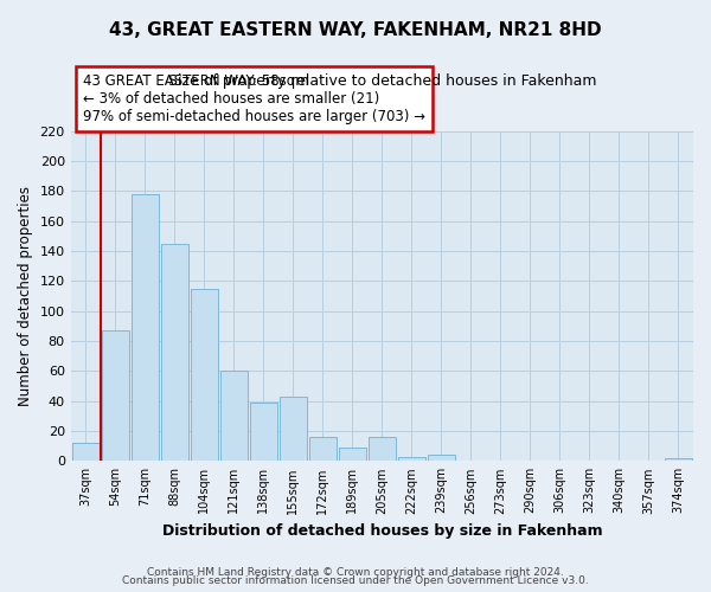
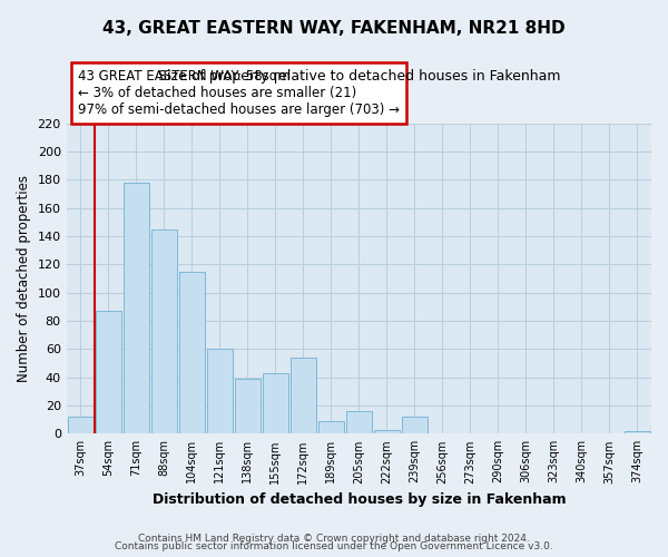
172sqm: 16 -> 54
239sqm: 4 -> 12
